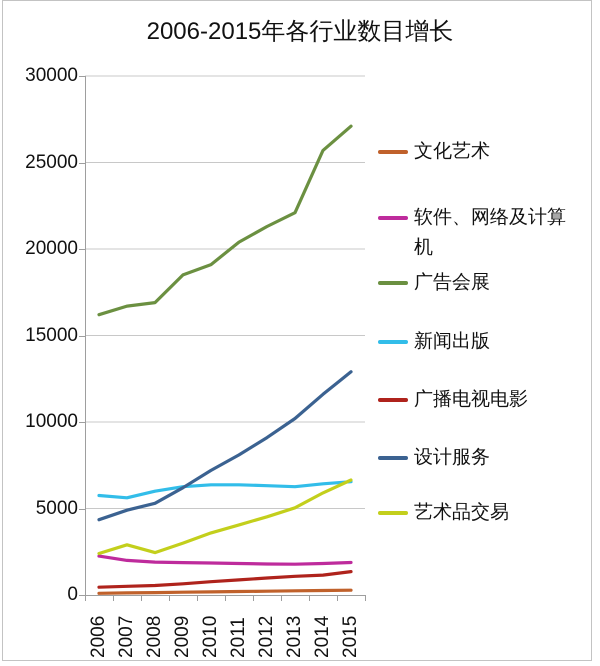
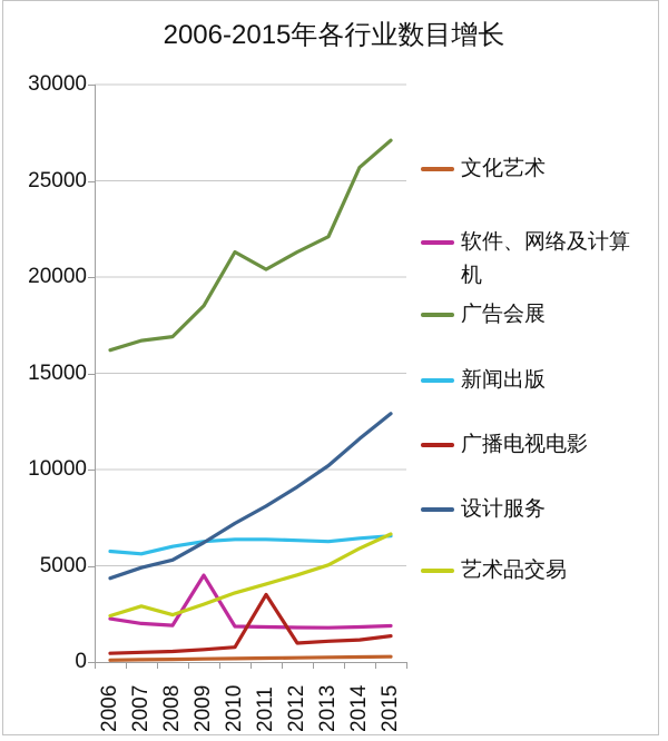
软件、网络及计算机/2009: 1900 -> 4500
广告会展/2010: 19100 -> 21300
广播电视电影/2011: 900 -> 3500
